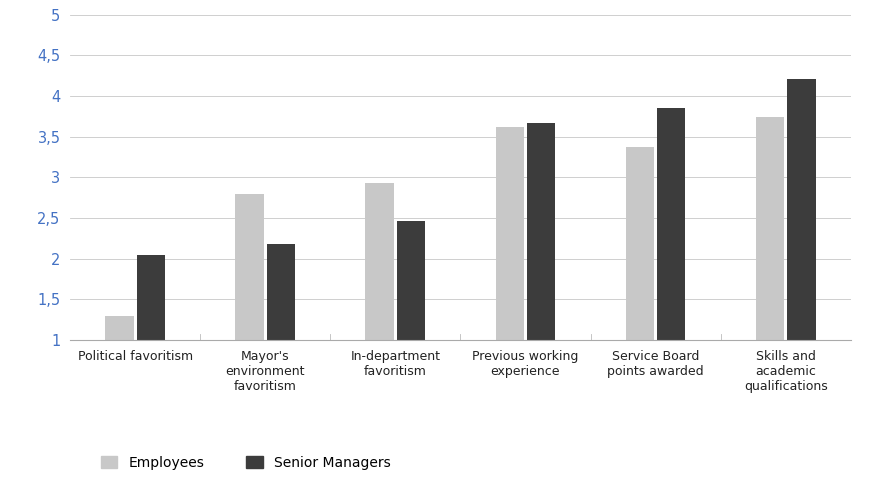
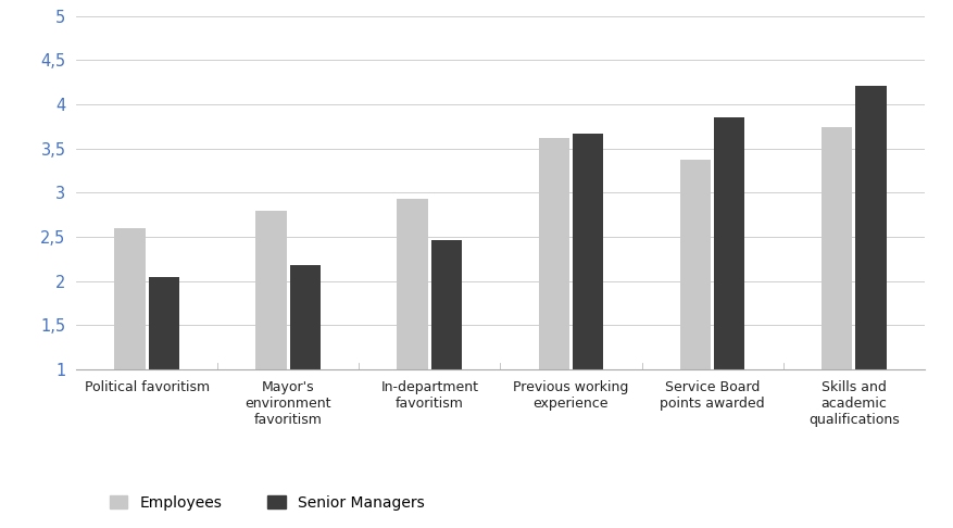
Employees/Political favoritism: 1,30 -> 2,60
